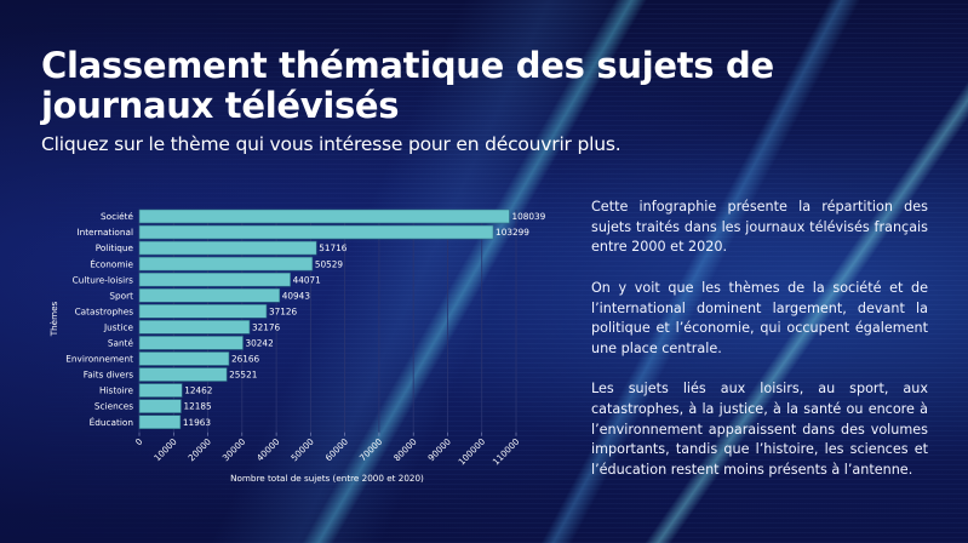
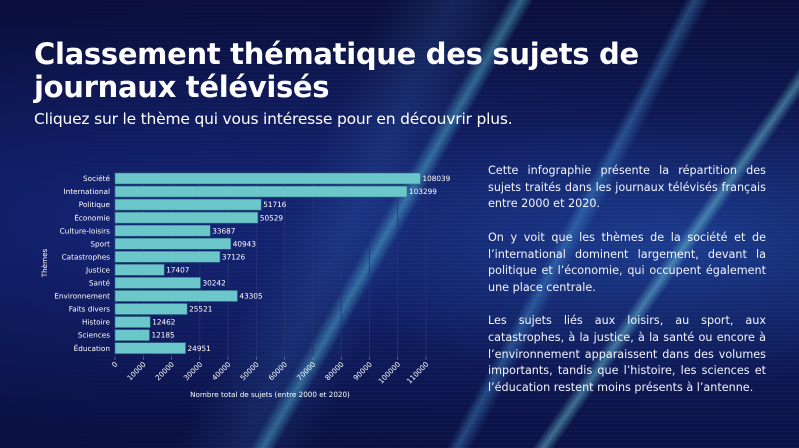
Culture-loisirs: 44071 -> 33687
Justice: 32176 -> 17407
Environnement: 26166 -> 43305
Éducation: 11963 -> 24951
